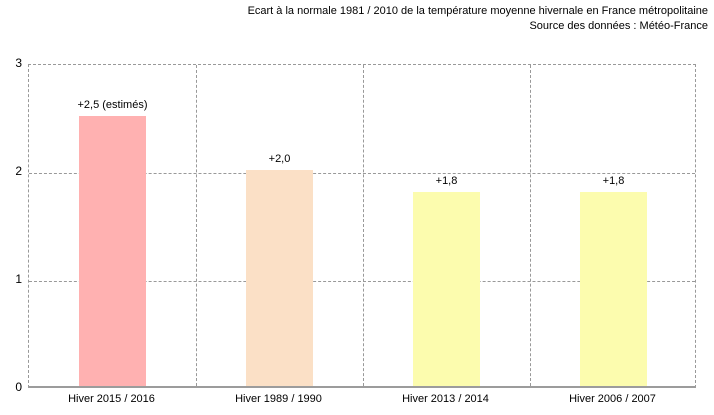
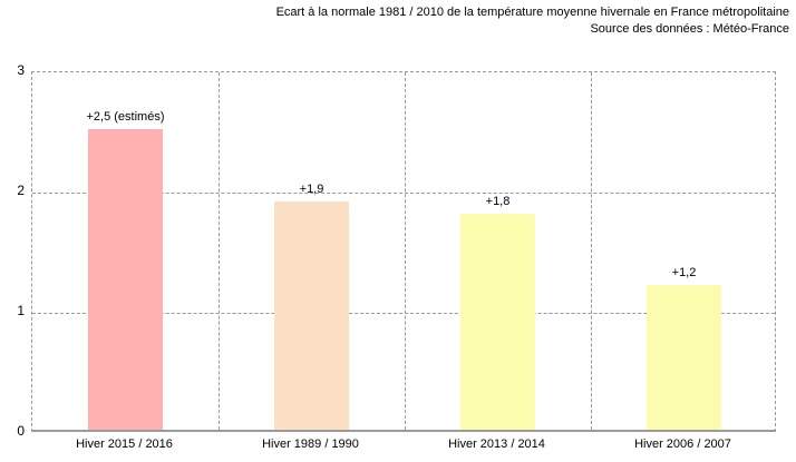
Hiver 1989 / 1990: +2,0 -> +1,9
Hiver 2006 / 2007: +1,8 -> +1,2
